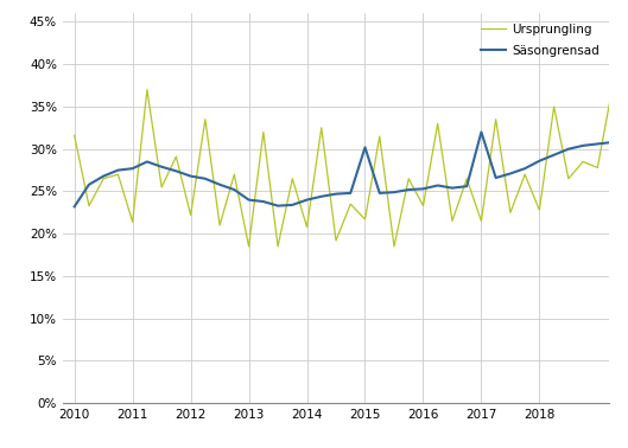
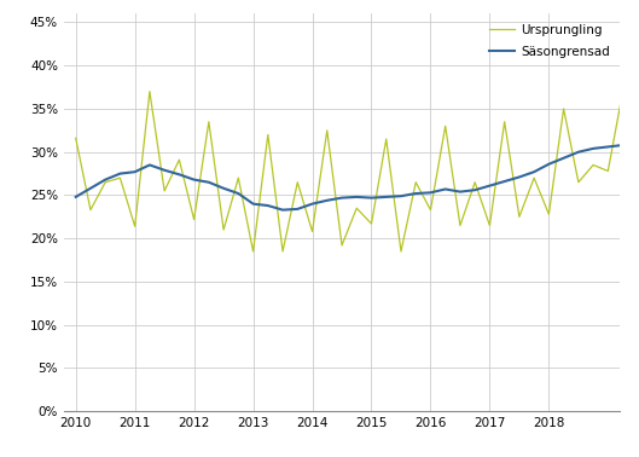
Säsongrensad/2010: 23.2% -> 24.8%
Säsongrensad/2015: 30.2% -> 24.7%
Säsongrensad/2017: 32.0% -> 26.1%
